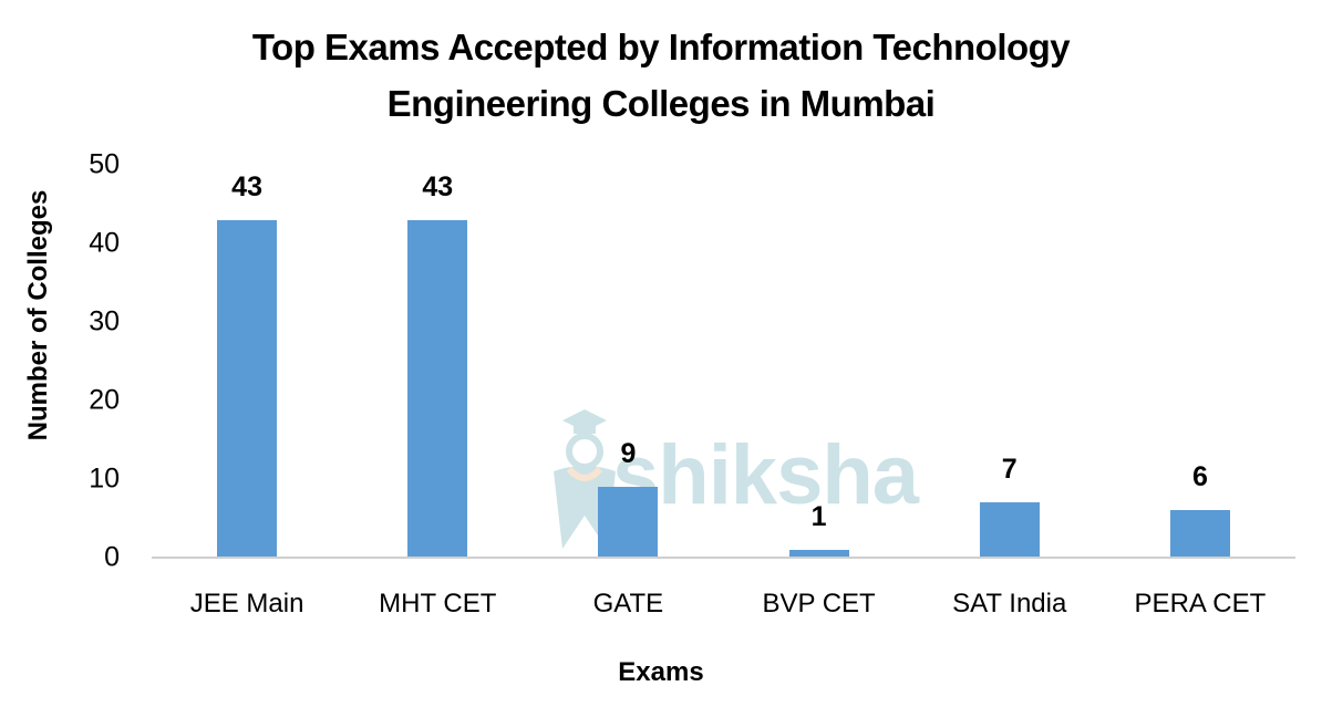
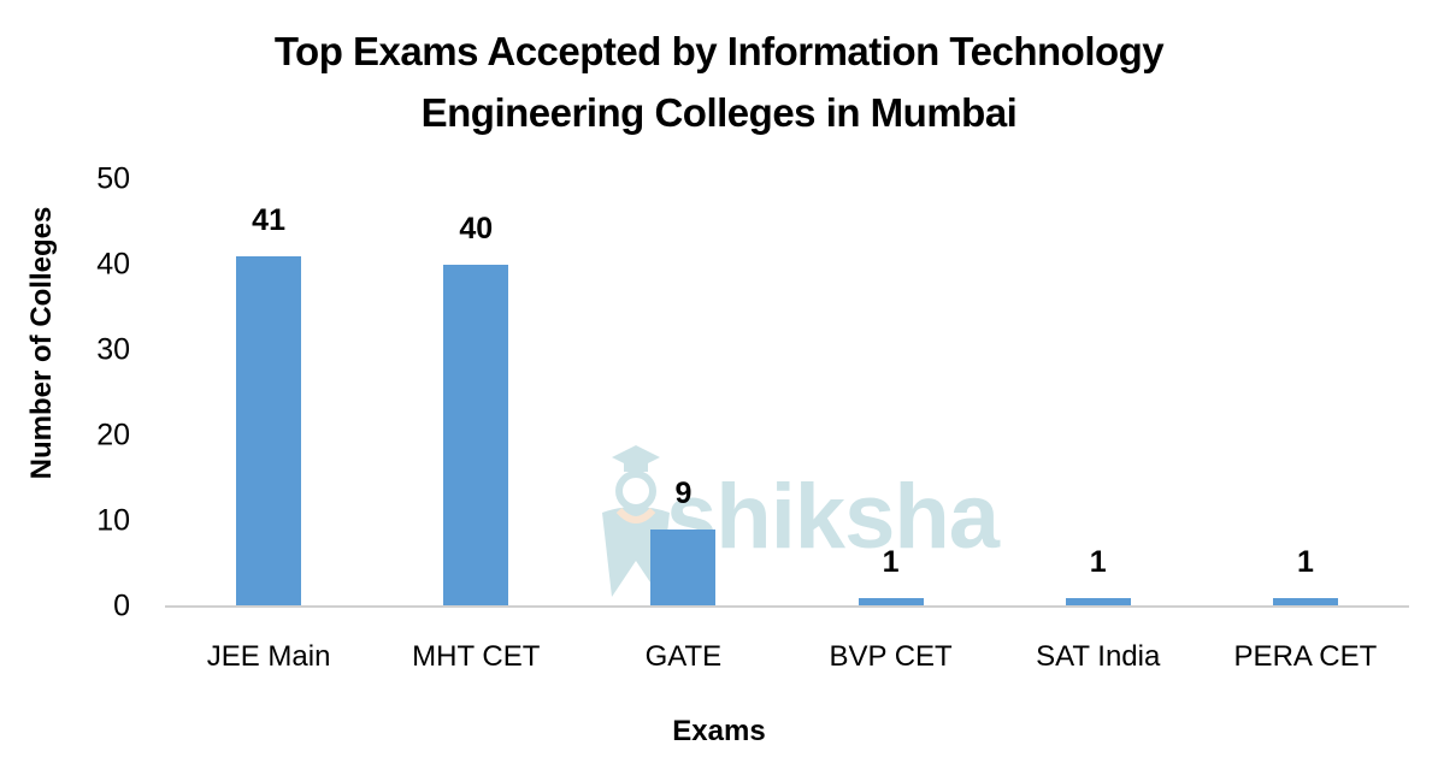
JEE Main: 43 -> 41
MHT CET: 43 -> 40
SAT India: 7 -> 1
PERA CET: 6 -> 1
